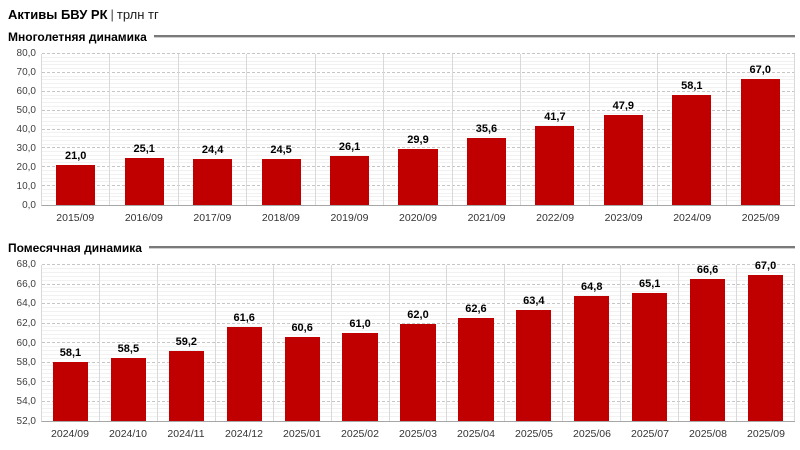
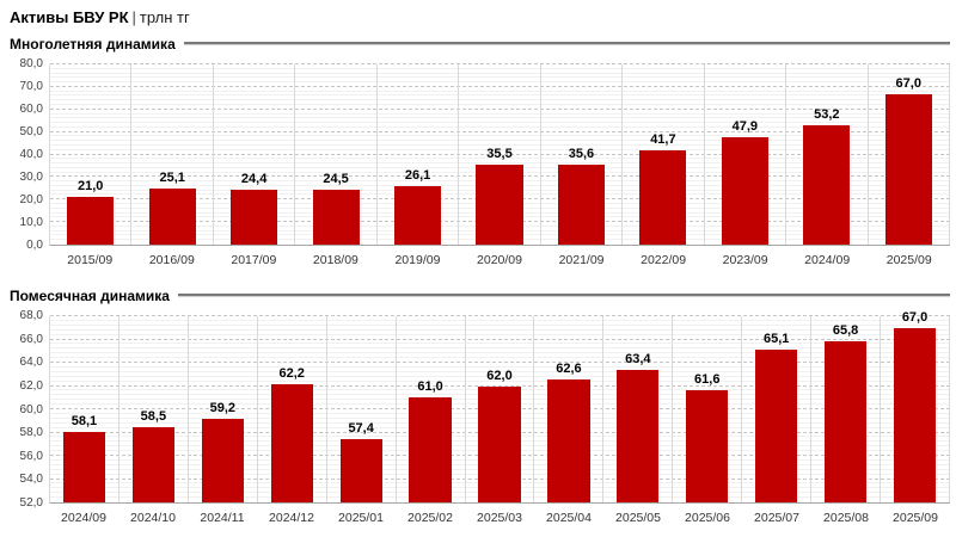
Многолетняя динамика/2020/09: 29,9 -> 35,5
Многолетняя динамика/2024/09: 58,1 -> 53,2
Помесячная динамика/2024/12: 61,6 -> 62,2
Помесячная динамика/2025/01: 60,6 -> 57,4
Помесячная динамика/2025/06: 64,8 -> 61,6
Помесячная динамика/2025/08: 66,6 -> 65,8
